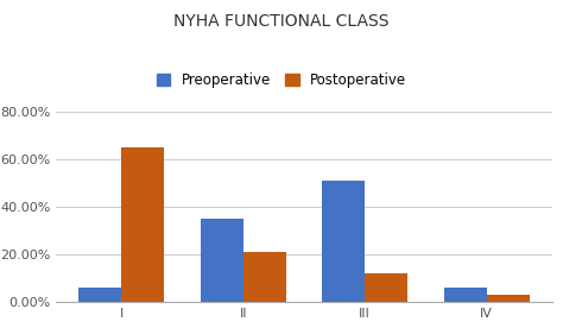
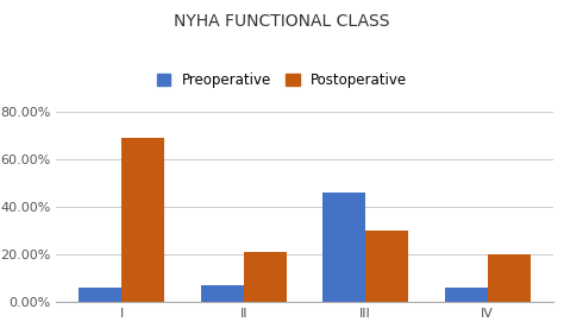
Postoperative/I: 65% -> 69%
Preoperative/II: 35% -> 7%
Preoperative/III: 51% -> 46%
Postoperative/III: 12% -> 30%
Postoperative/IV: 3% -> 20%
